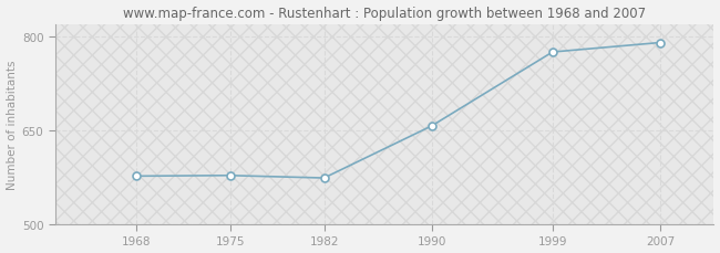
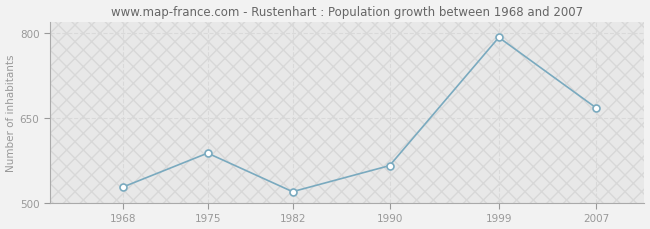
1968: 577 -> 528
1975: 578 -> 588
1982: 574 -> 520
1990: 657 -> 566
1999: 775 -> 792
2007: 790 -> 668
